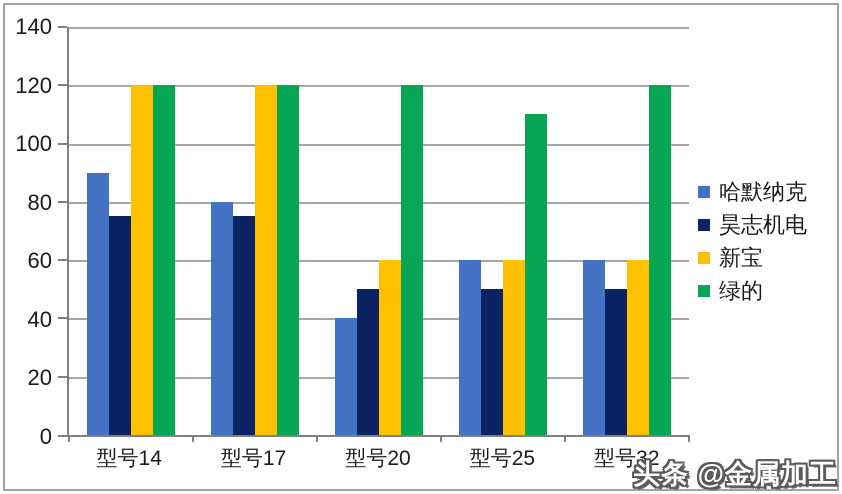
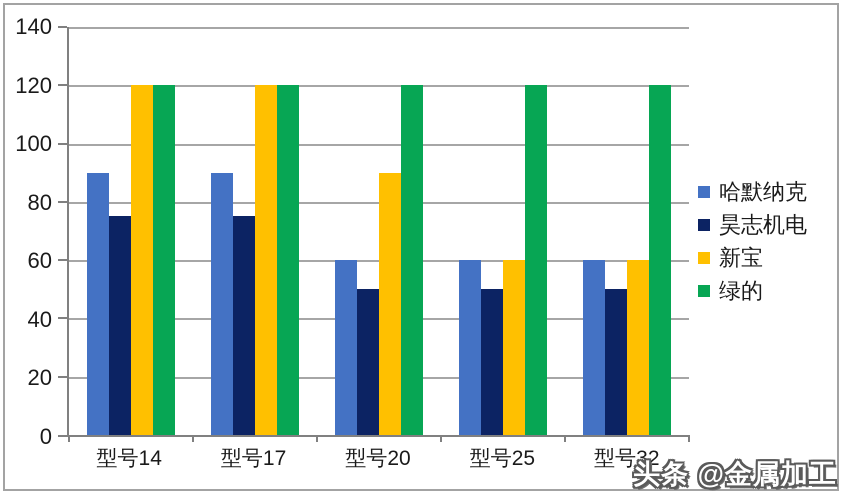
哈默纳克/型号17: 80 -> 90
哈默纳克/型号20: 40 -> 60
新宝/型号20: 60 -> 90
绿的/型号25: 110 -> 120
